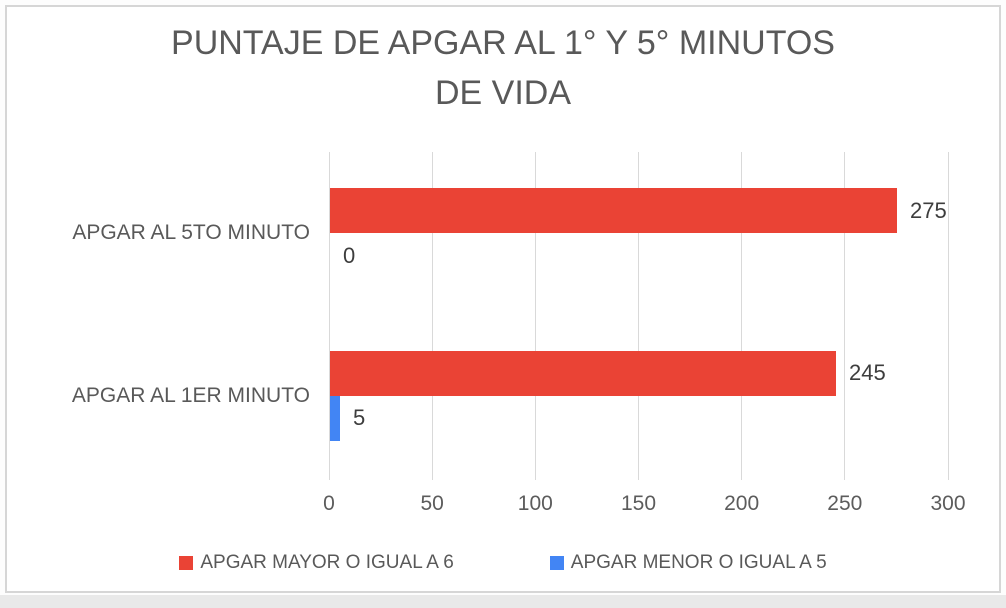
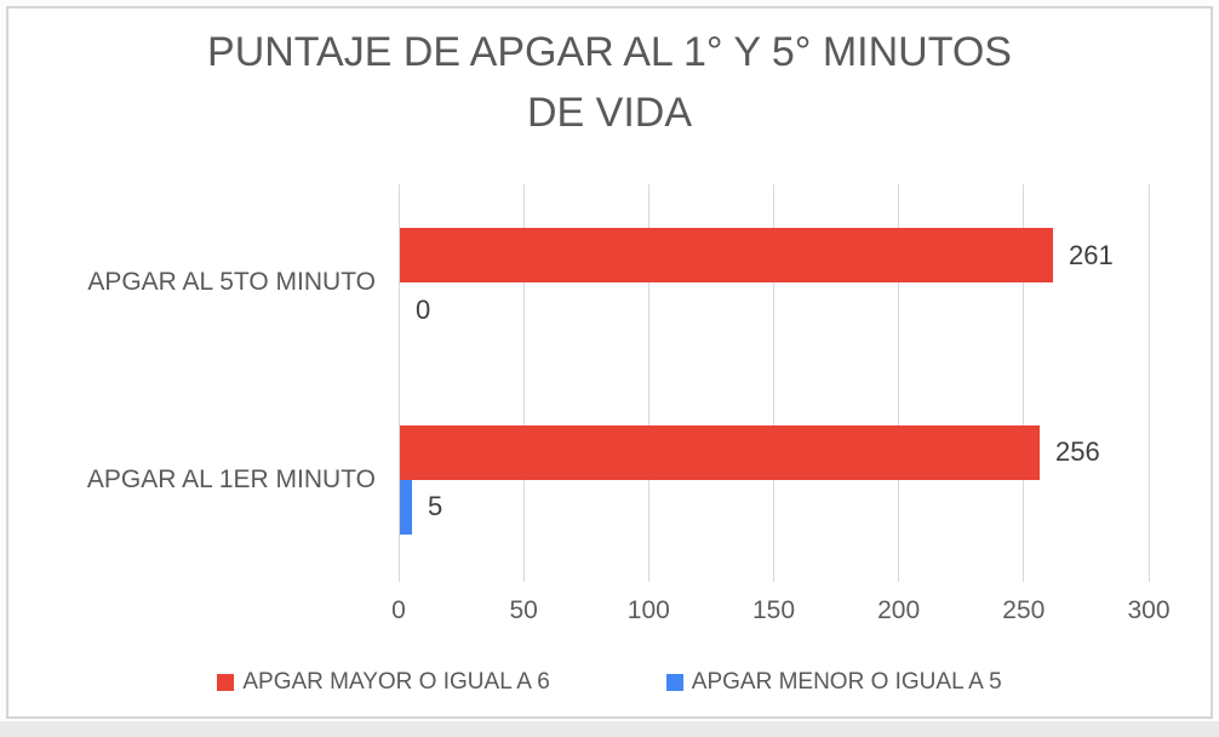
APGAR MAYOR O IGUAL A 6/APGAR AL 5TO MINUTO: 275 -> 261
APGAR MAYOR O IGUAL A 6/APGAR AL 1ER MINUTO: 245 -> 256
